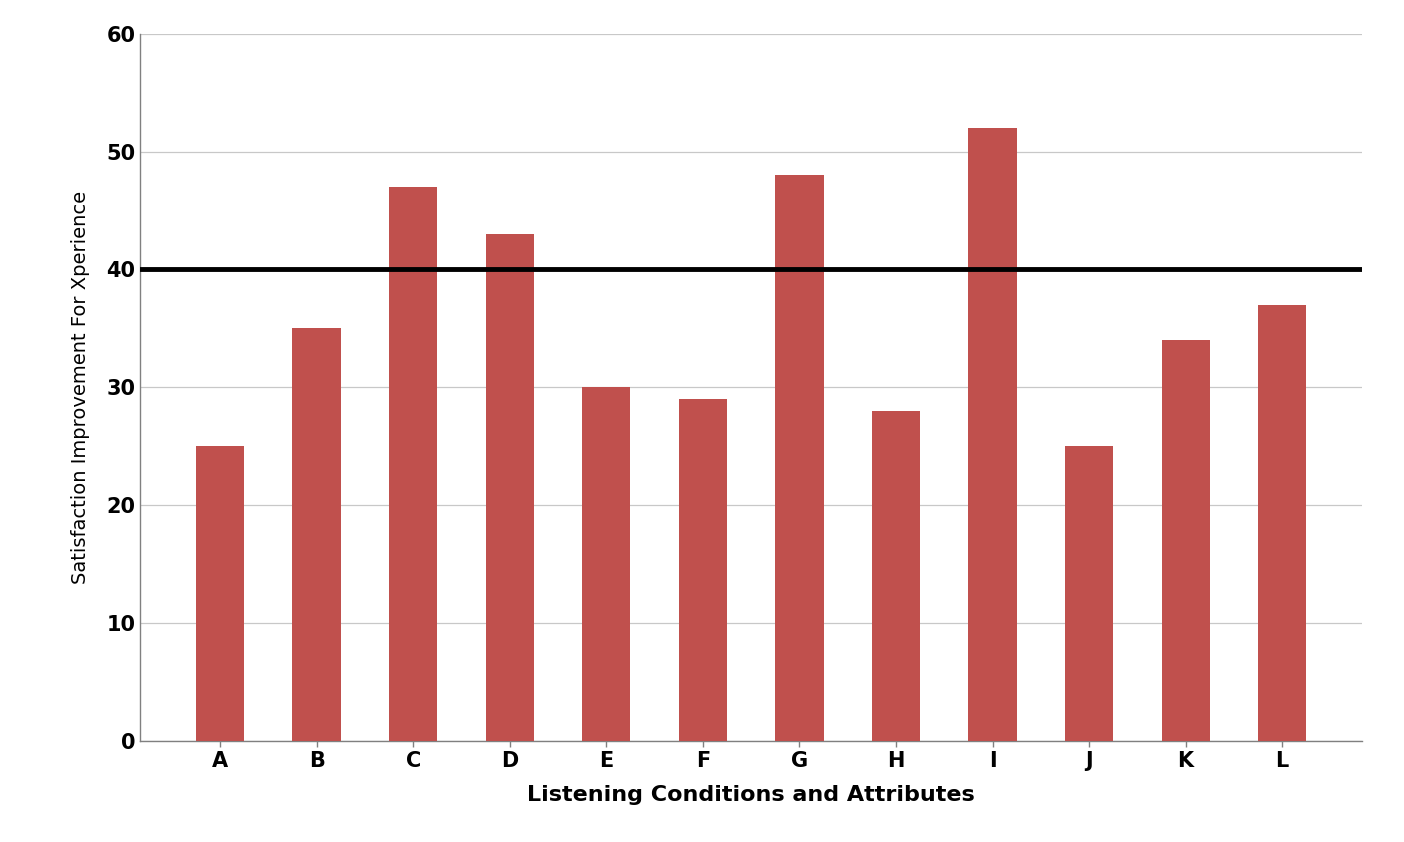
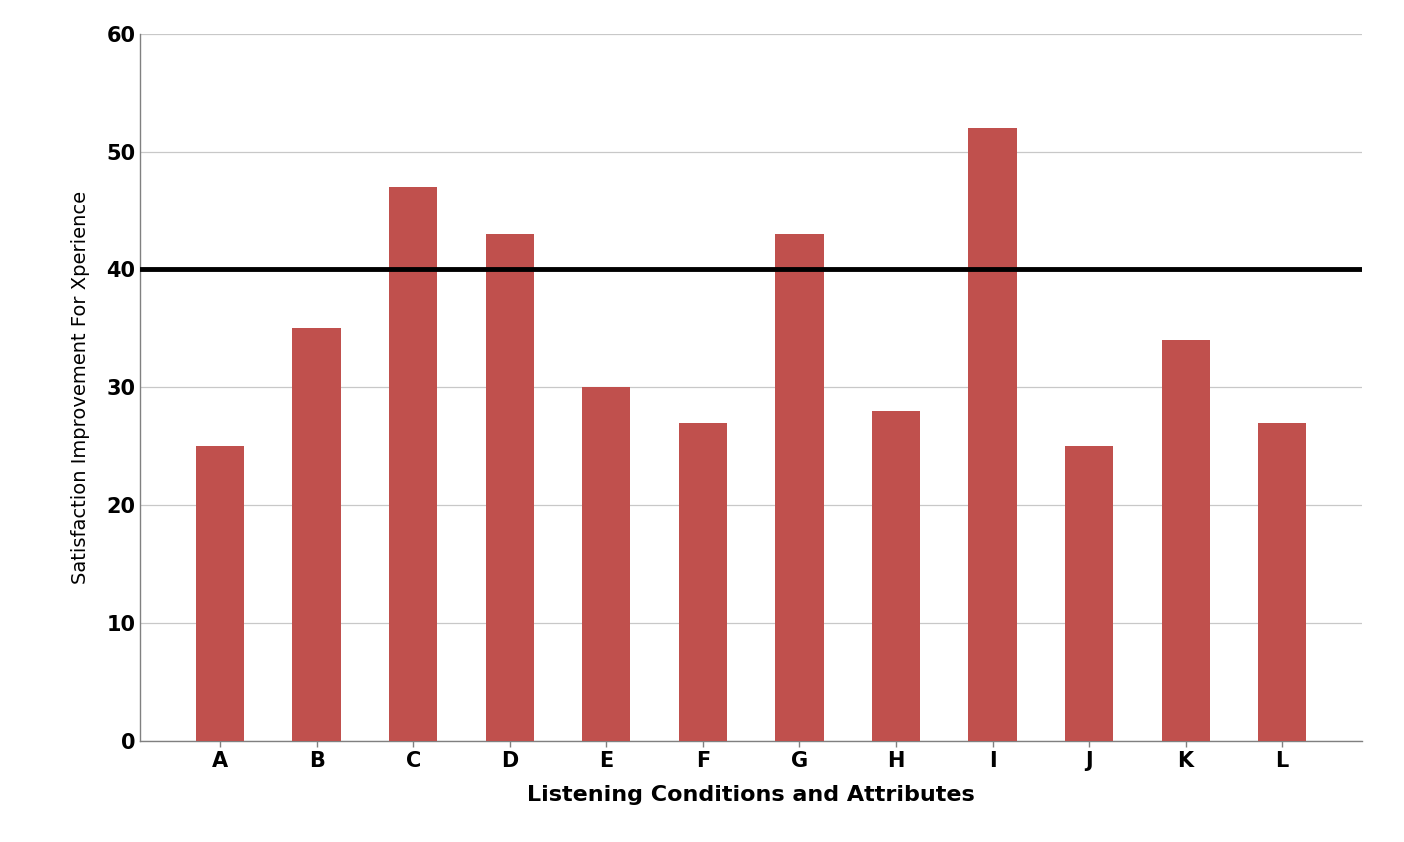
F: 29 -> 27
G: 48 -> 43
L: 37 -> 27
